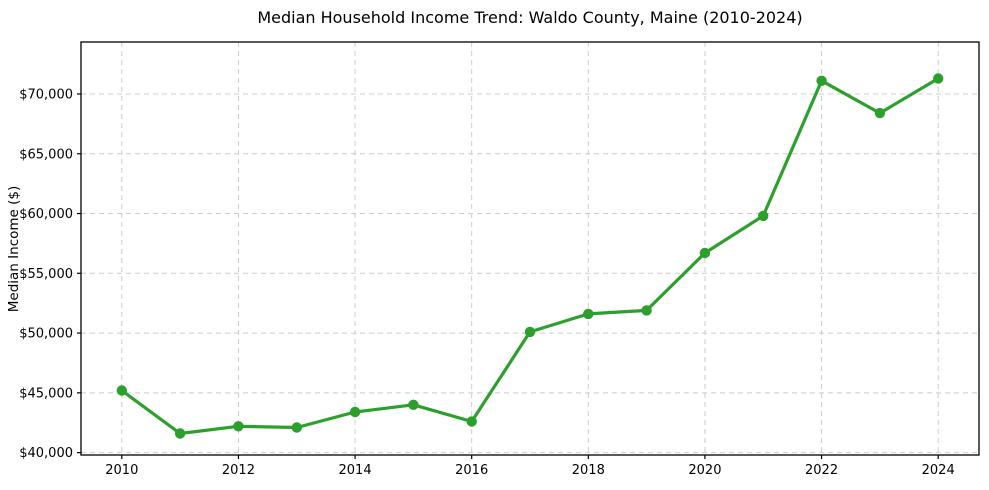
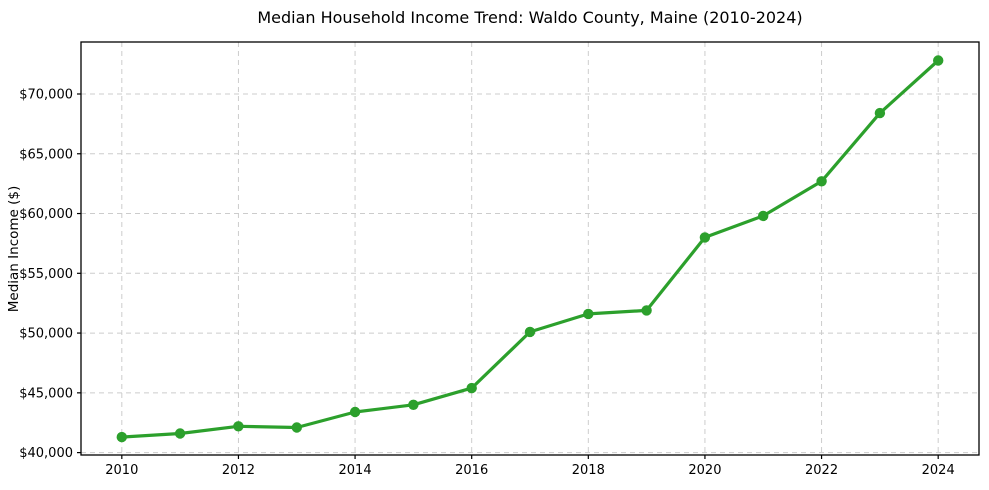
2010: $45200 -> $41300
2016: $42600 -> $45400
2020: $56700 -> $58000
2022: $71100 -> $62700
2024: $71300 -> $72800
